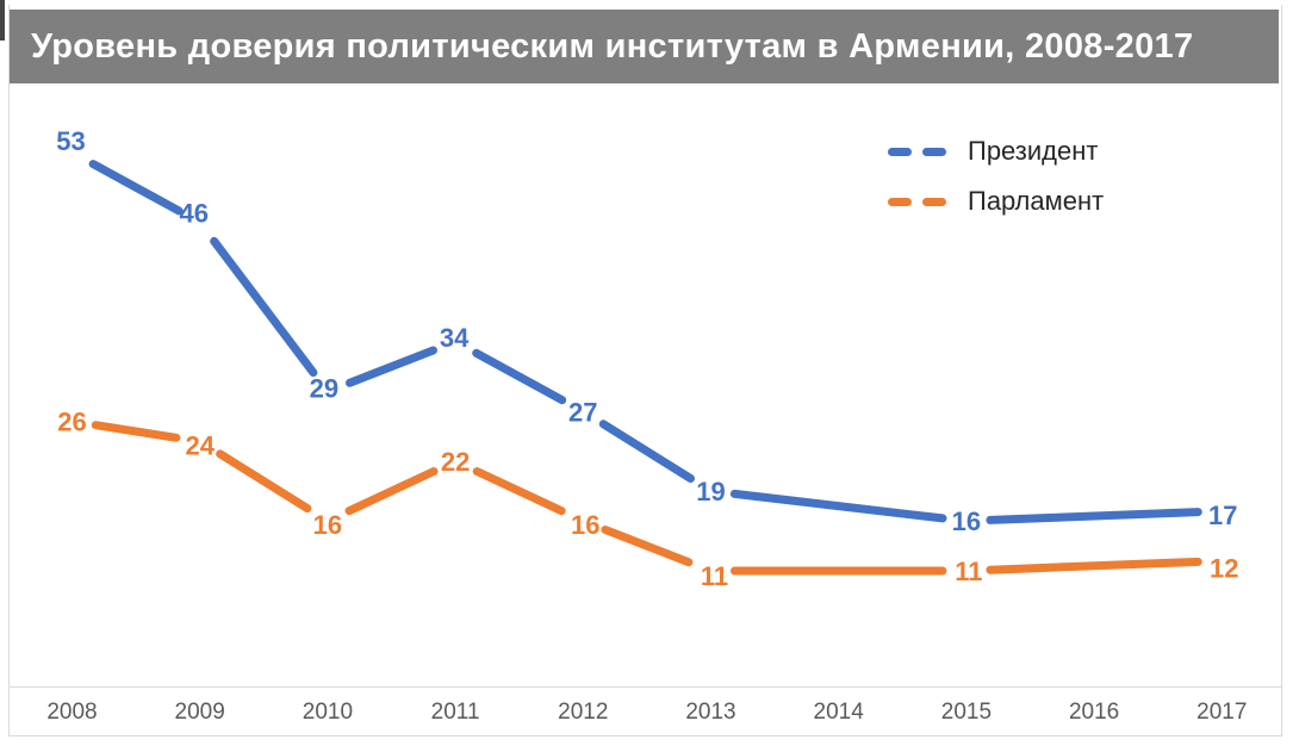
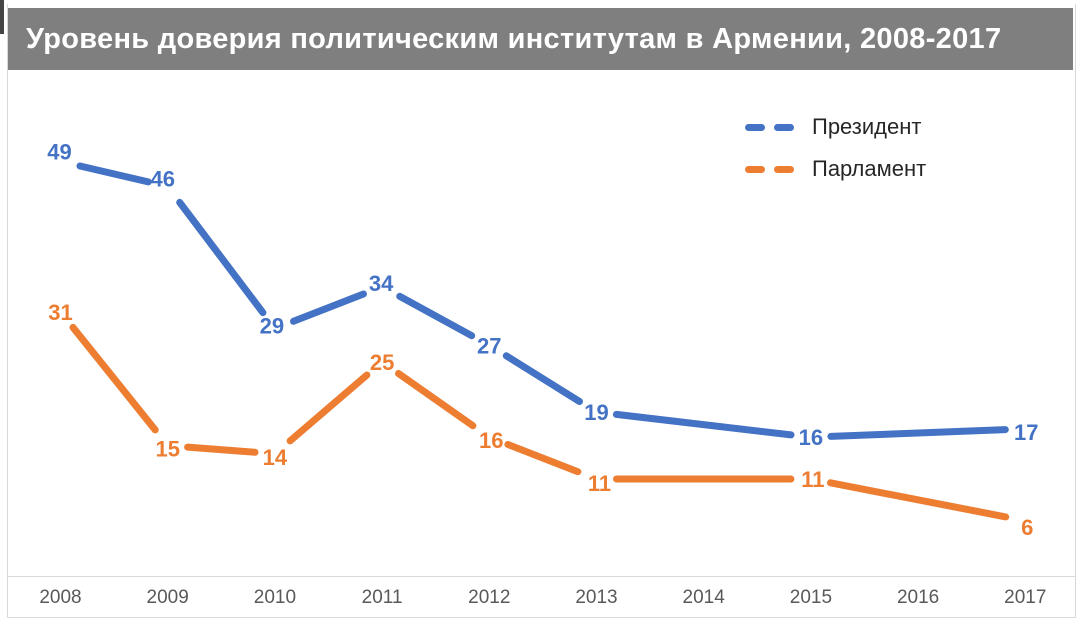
Президент/2008: 53 -> 49
Парламент/2008: 26 -> 31
Парламент/2009: 24 -> 15
Парламент/2010: 16 -> 14
Парламент/2011: 22 -> 25
Парламент/2017: 12 -> 6
